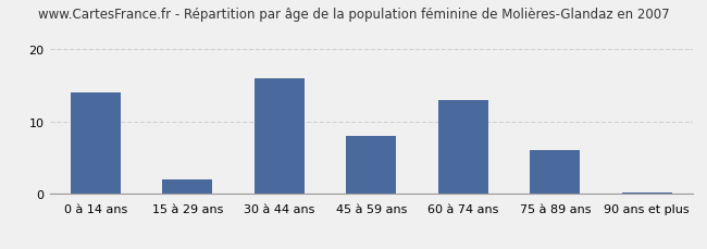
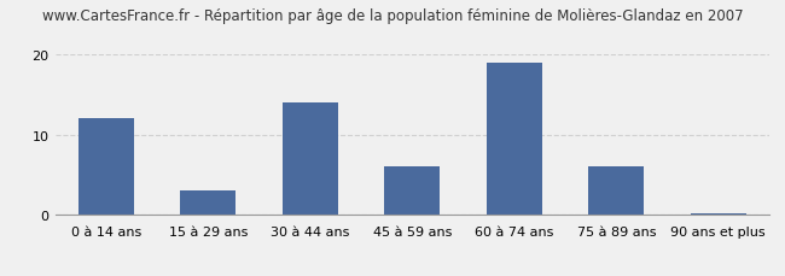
0 à 14 ans: 14.0 -> 12.0
15 à 29 ans: 2.0 -> 3.0
30 à 44 ans: 16.0 -> 14.0
45 à 59 ans: 8.0 -> 6.0
60 à 74 ans: 13.0 -> 19.0
